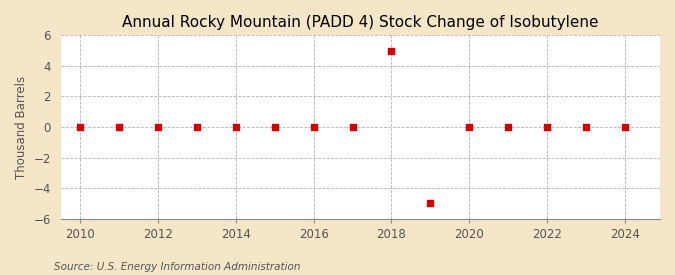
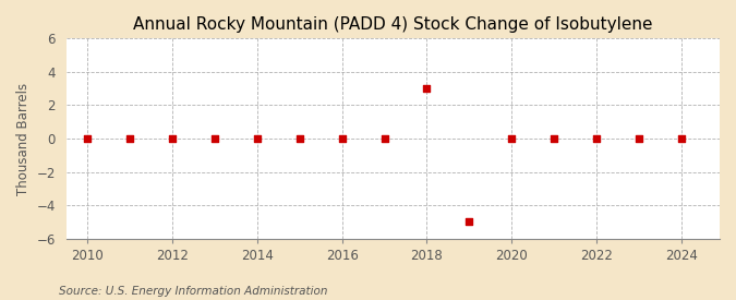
2018: 5 -> 3
